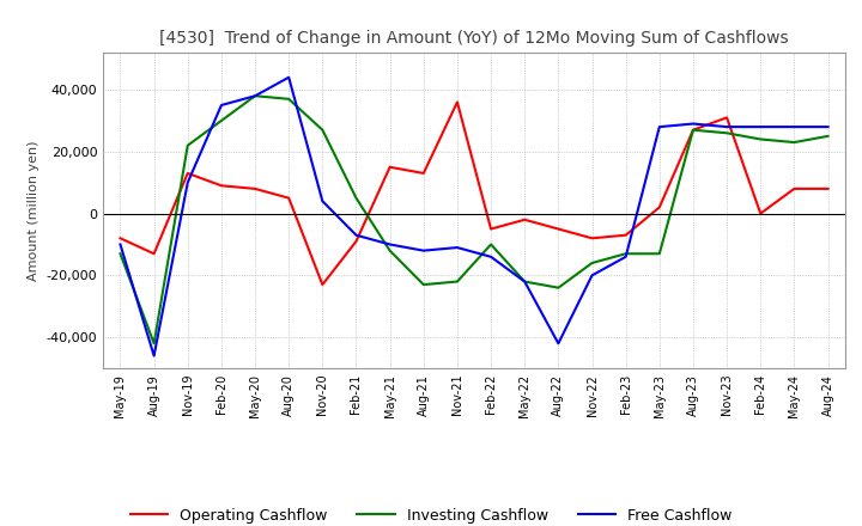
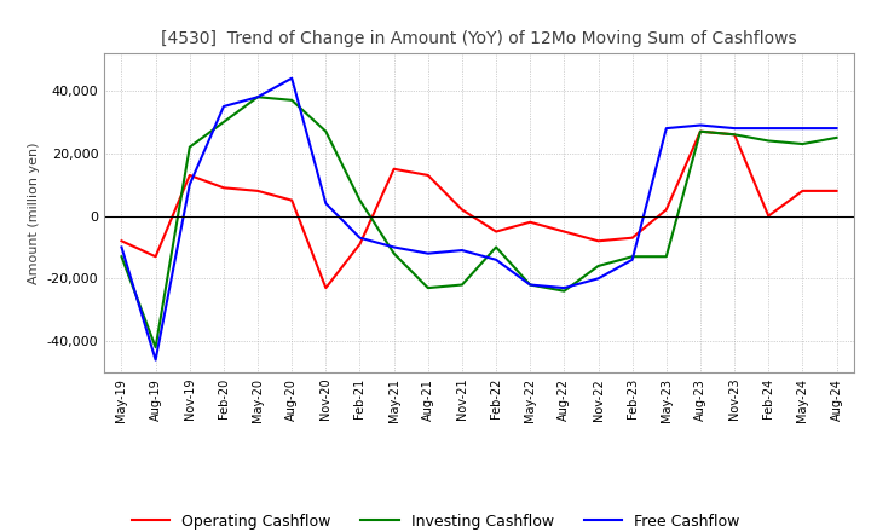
Operating Cashflow/Nov-21: 36,000 -> 2,000
Free Cashflow/Aug-22: -42,000 -> -23,000
Operating Cashflow/Nov-23: 31,000 -> 26,000
